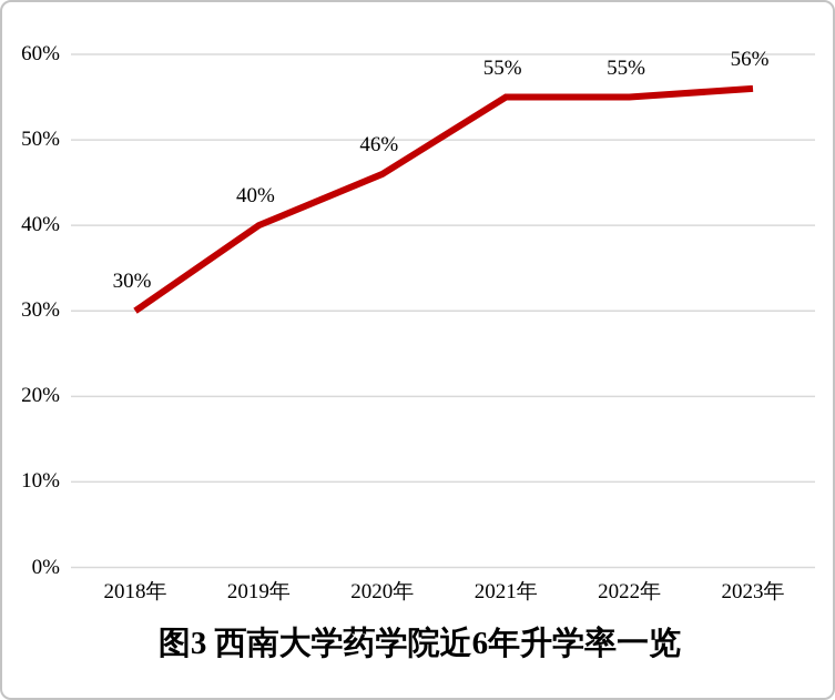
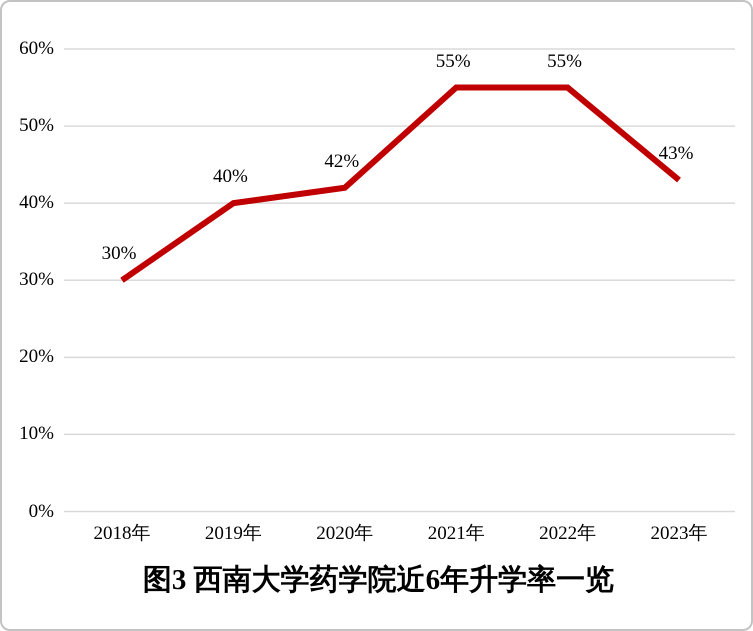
2020年: 46% -> 42%
2023年: 56% -> 43%
